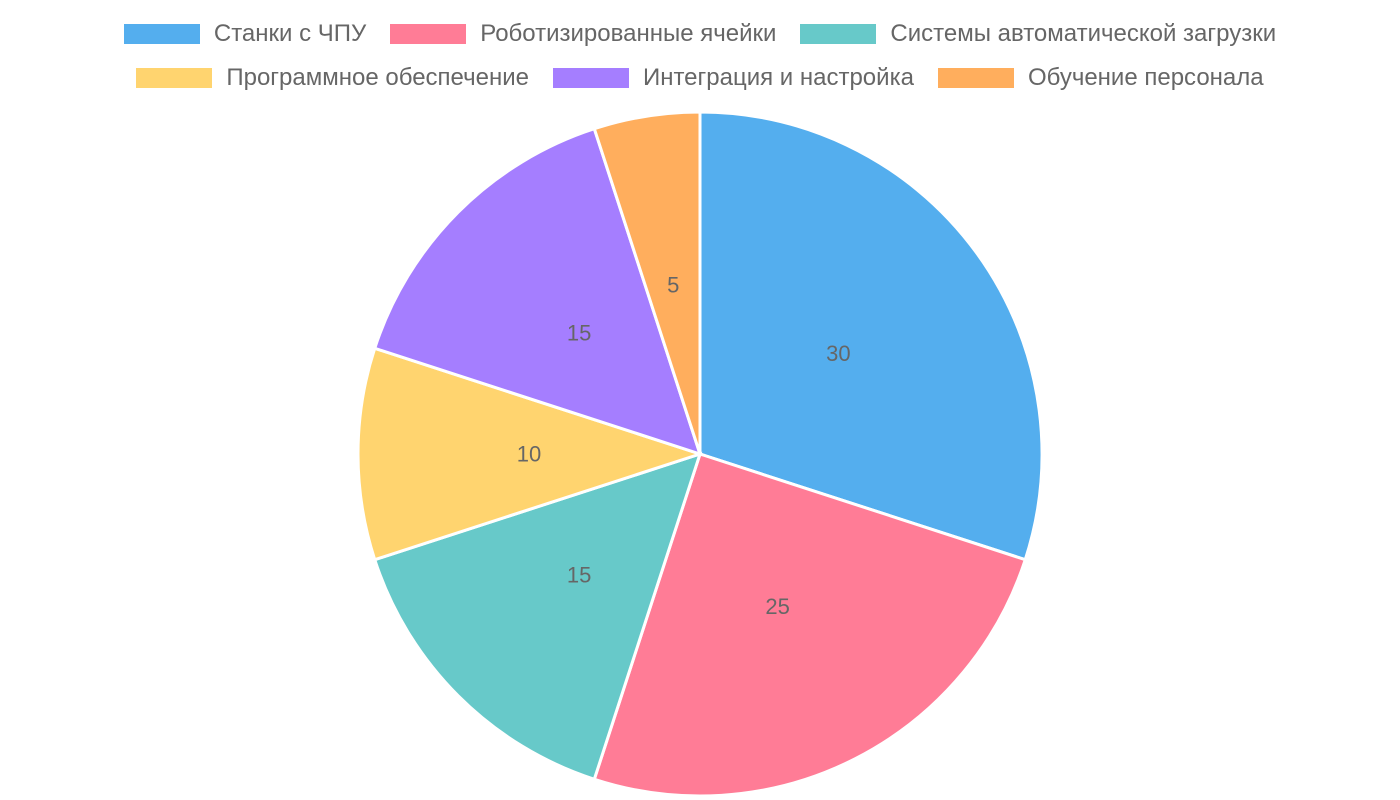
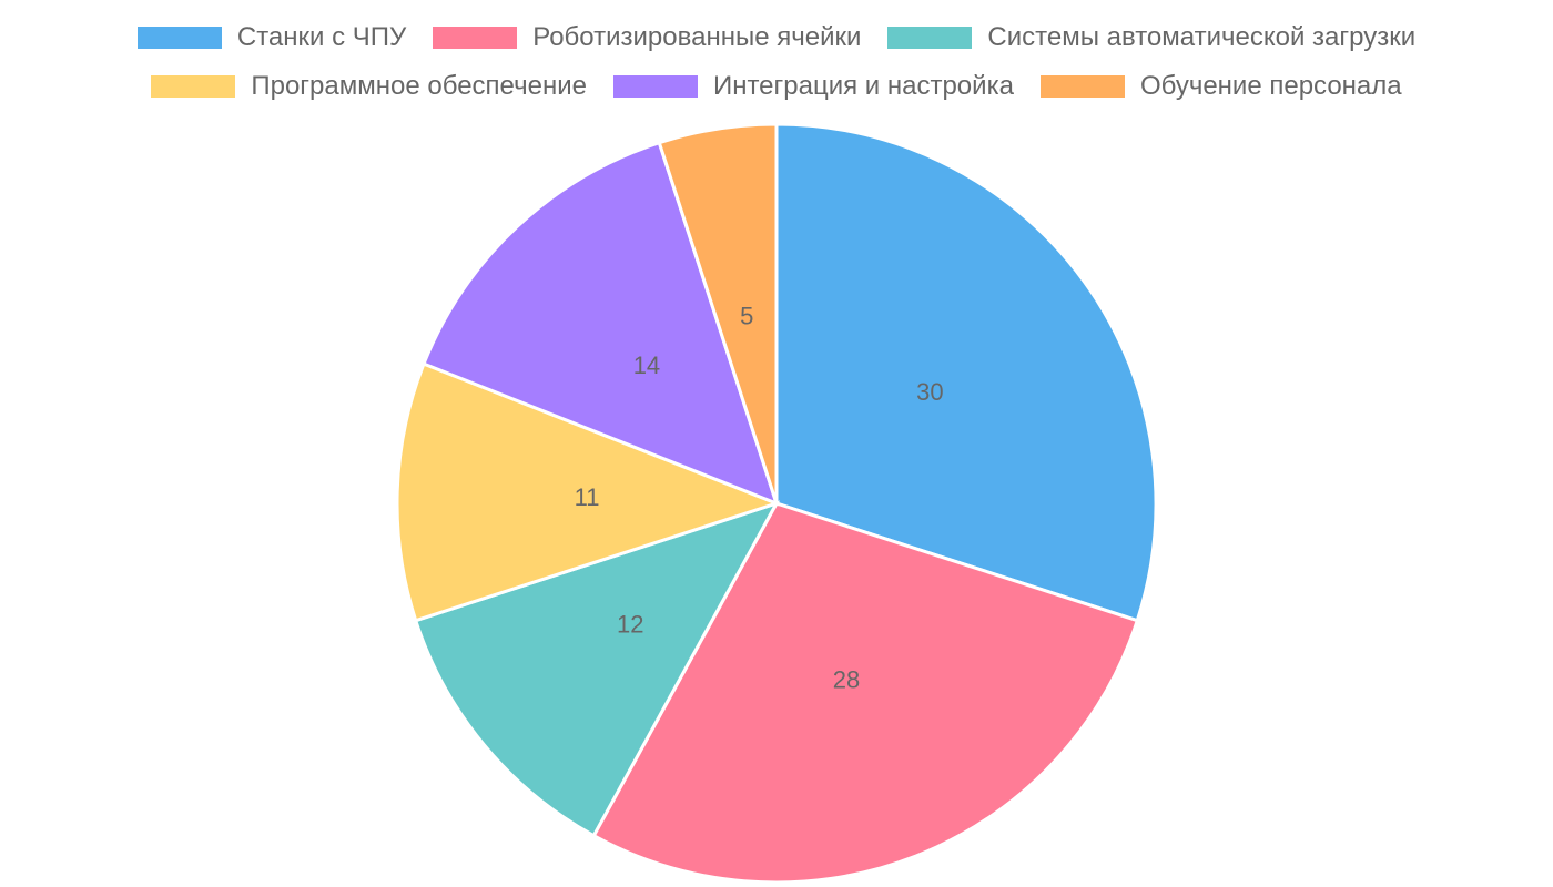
Роботизированные ячейки: 25 -> 28
Системы автоматической загрузки: 15 -> 12
Программное обеспечение: 10 -> 11
Интеграция и настройка: 15 -> 14
